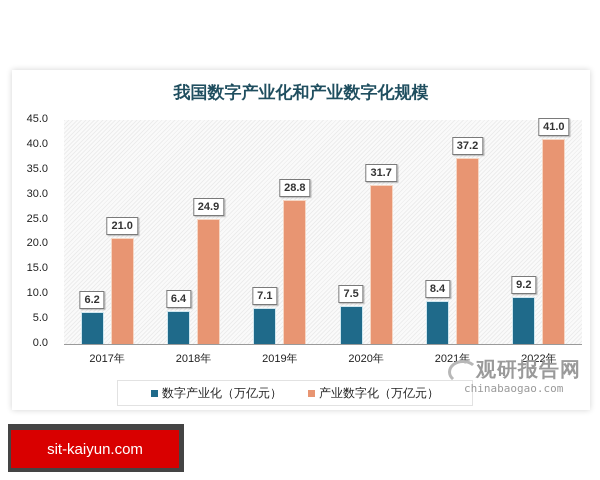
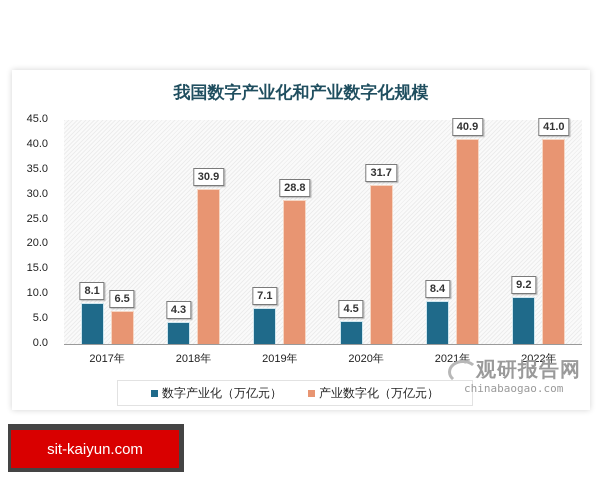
数字产业化（万亿元）/2017年: 6.2 -> 8.1
产业数字化（万亿元）/2017年: 21.0 -> 6.5
数字产业化（万亿元）/2018年: 6.4 -> 4.3
产业数字化（万亿元）/2018年: 24.9 -> 30.9
数字产业化（万亿元）/2020年: 7.5 -> 4.5
产业数字化（万亿元）/2021年: 37.2 -> 40.9
